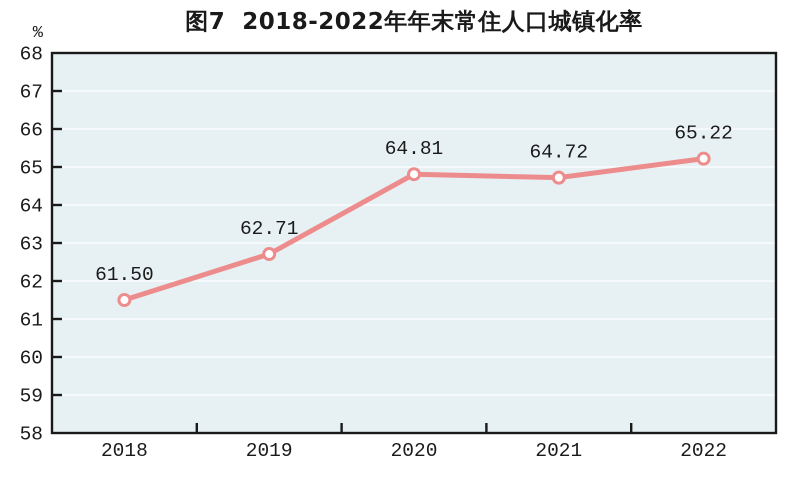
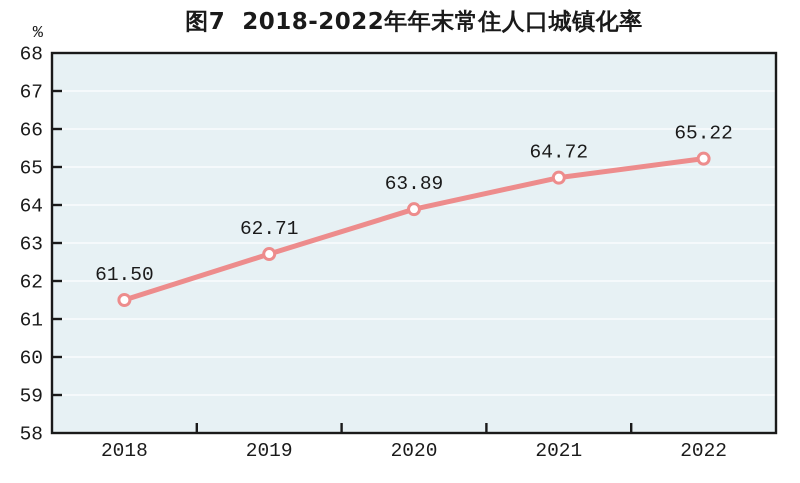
2020: 64.81 -> 63.89
